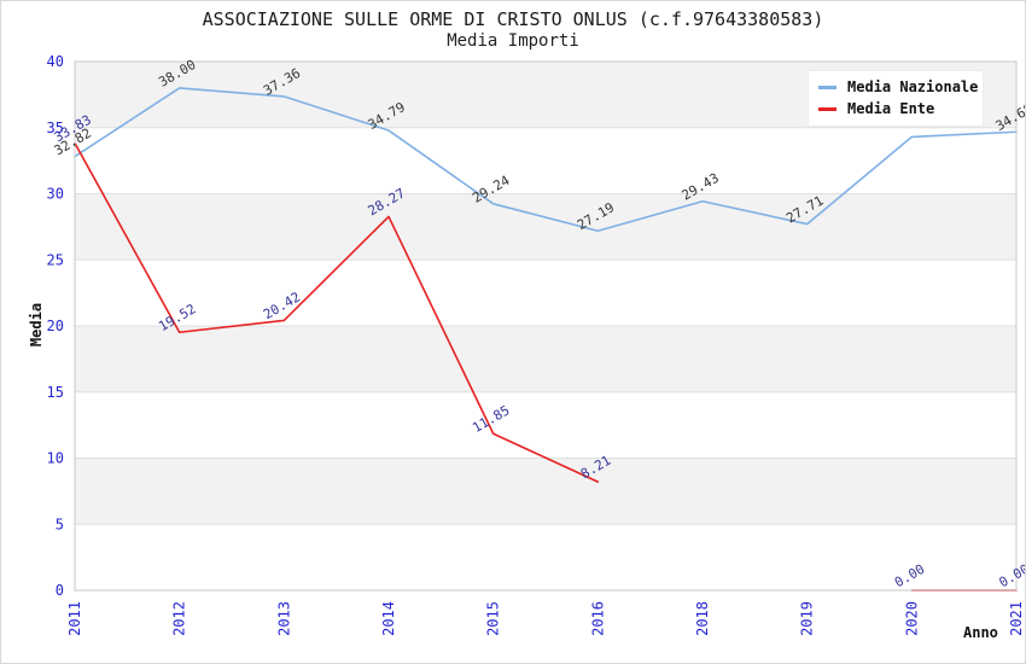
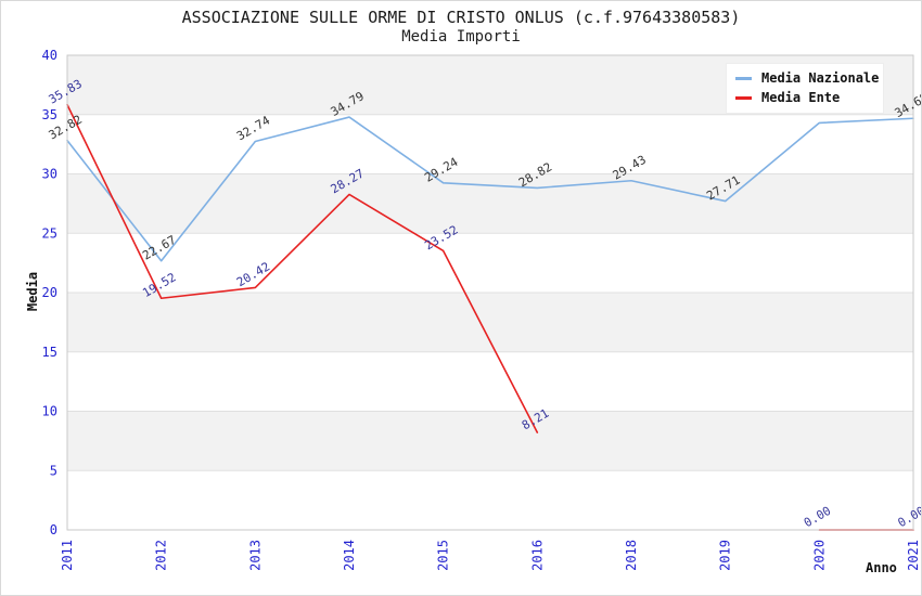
Media Ente/2011: 33.83 -> 35.83
Media Nazionale/2012: 38.00 -> 22.67
Media Nazionale/2013: 37.36 -> 32.74
Media Ente/2015: 11.85 -> 23.52
Media Nazionale/2016: 27.19 -> 28.82
